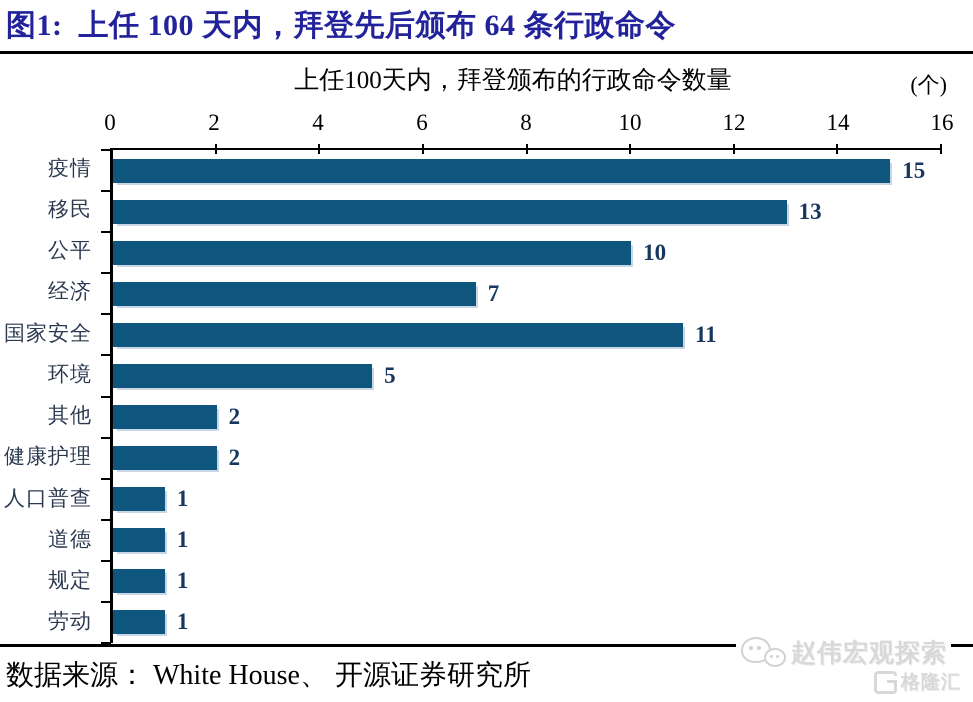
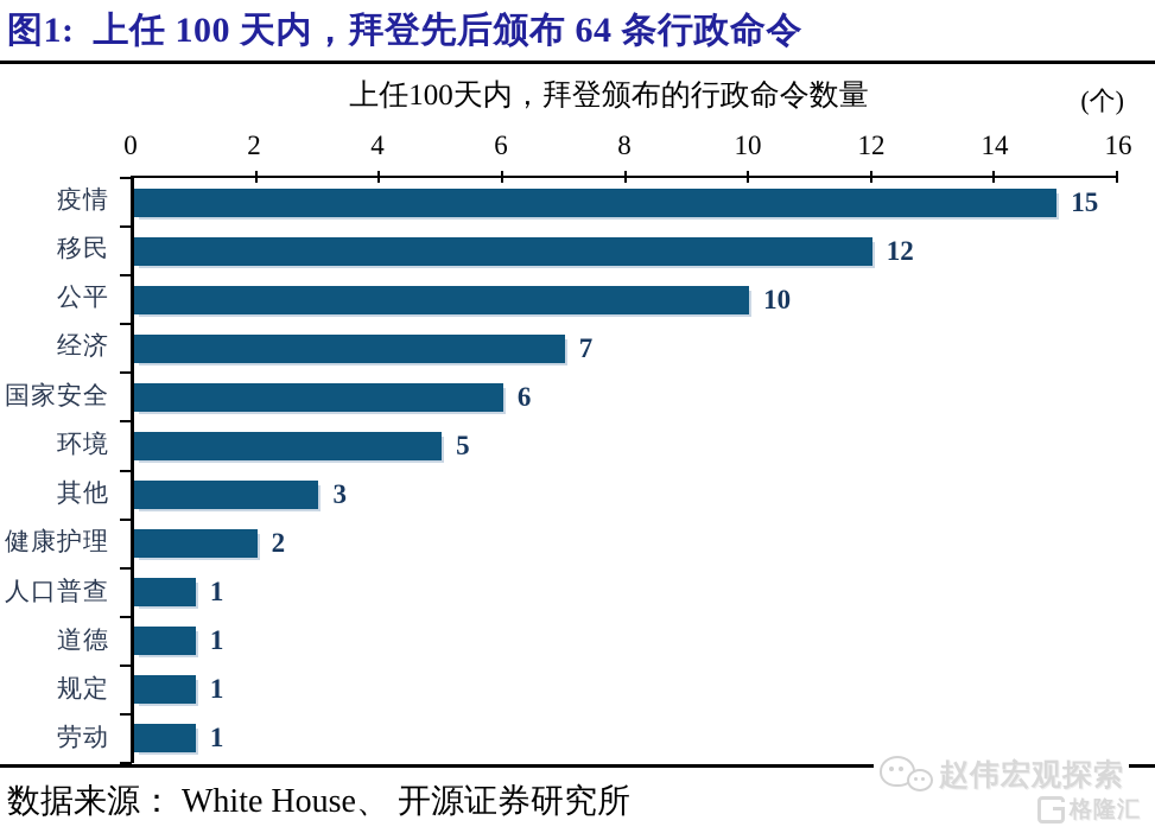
移民: 13 -> 12
国家安全: 11 -> 6
其他: 2 -> 3
